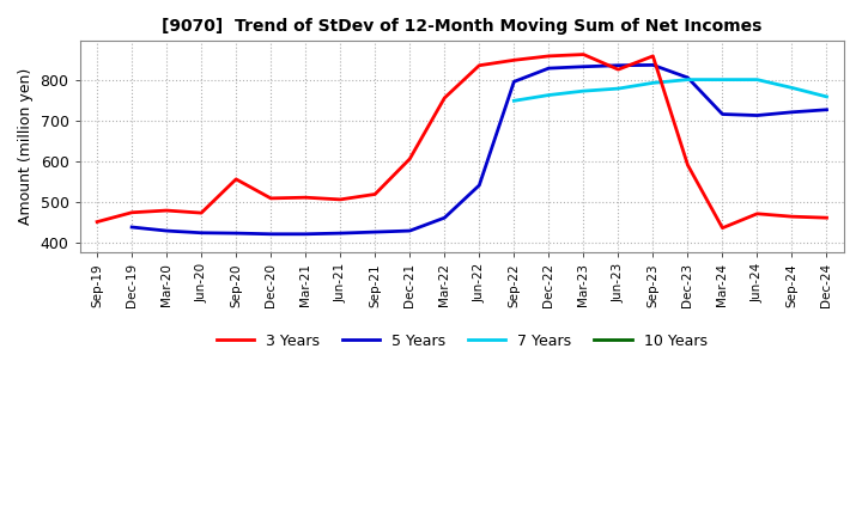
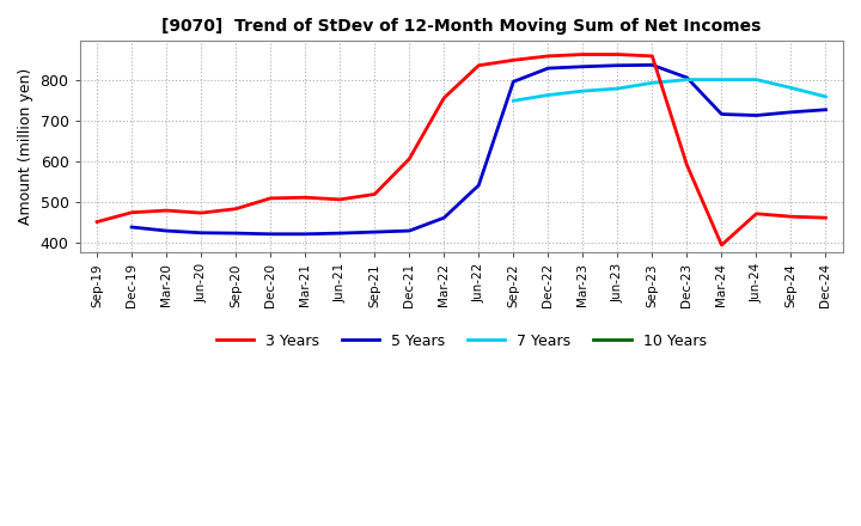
3 Years/Sep-20: 555 -> 482
3 Years/Jun-23: 825 -> 862
3 Years/Mar-24: 435 -> 393
